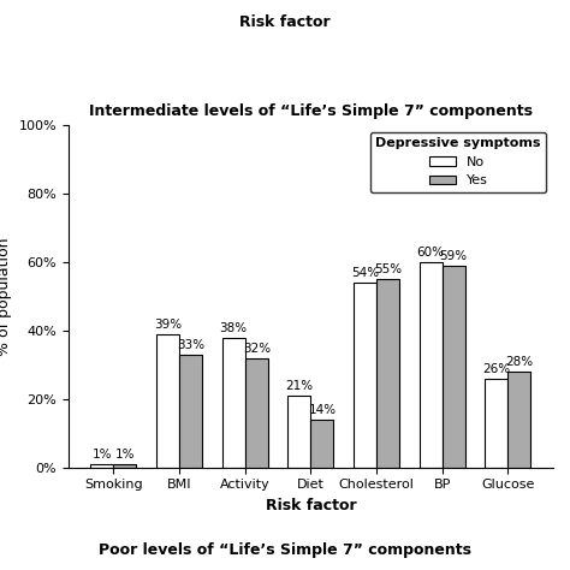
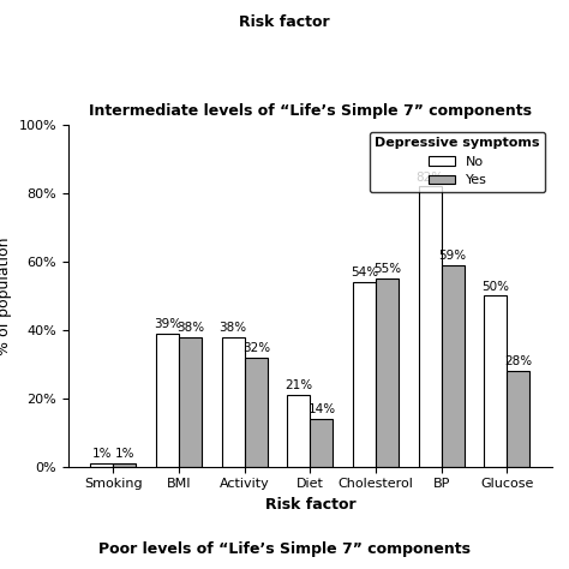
Yes/BMI: 33% -> 38%
No/BP: 60% -> 82%
No/Glucose: 26% -> 50%
